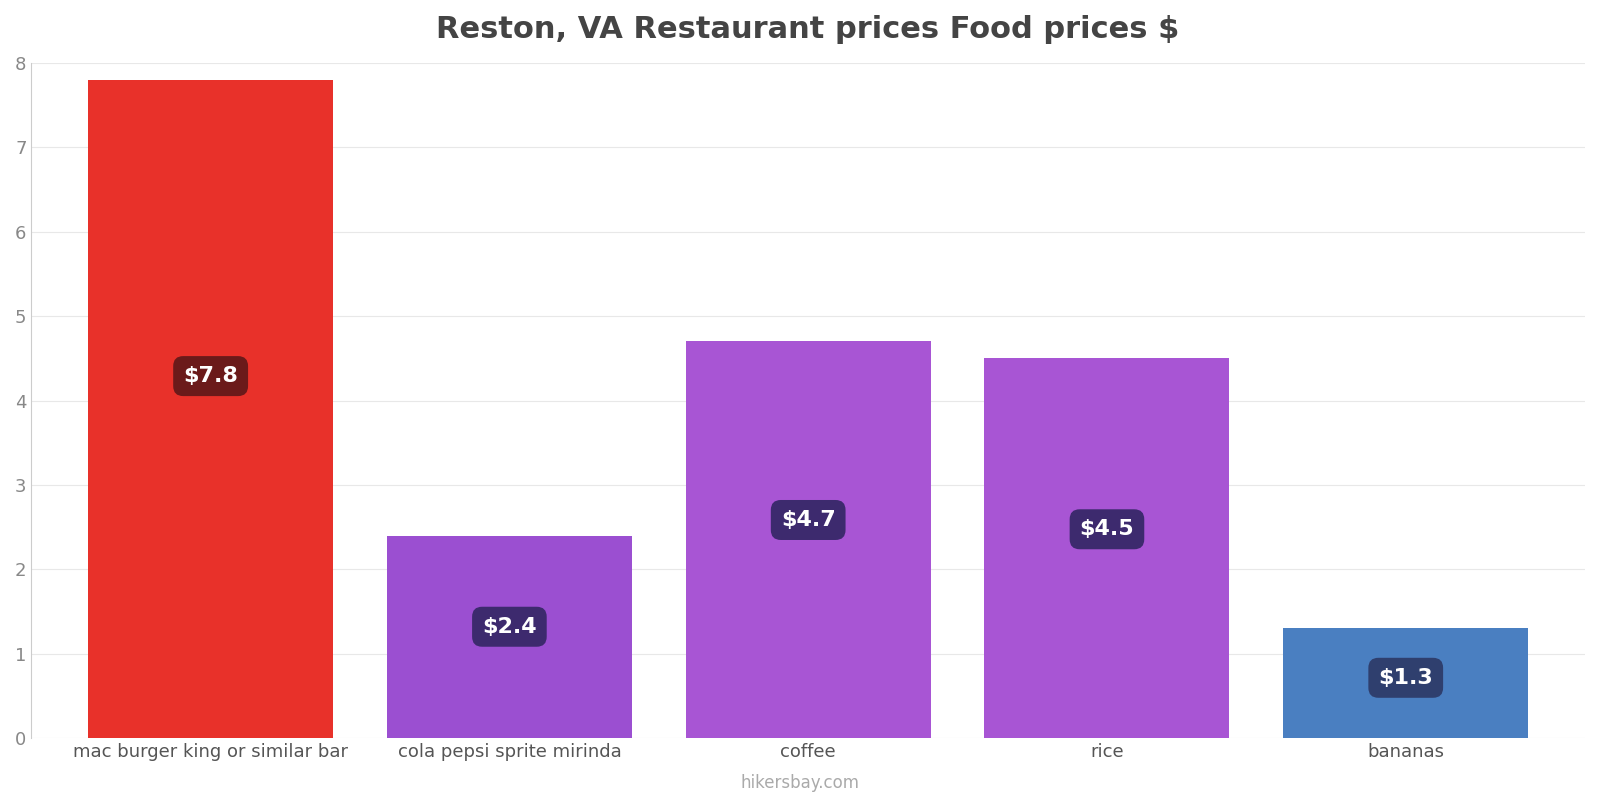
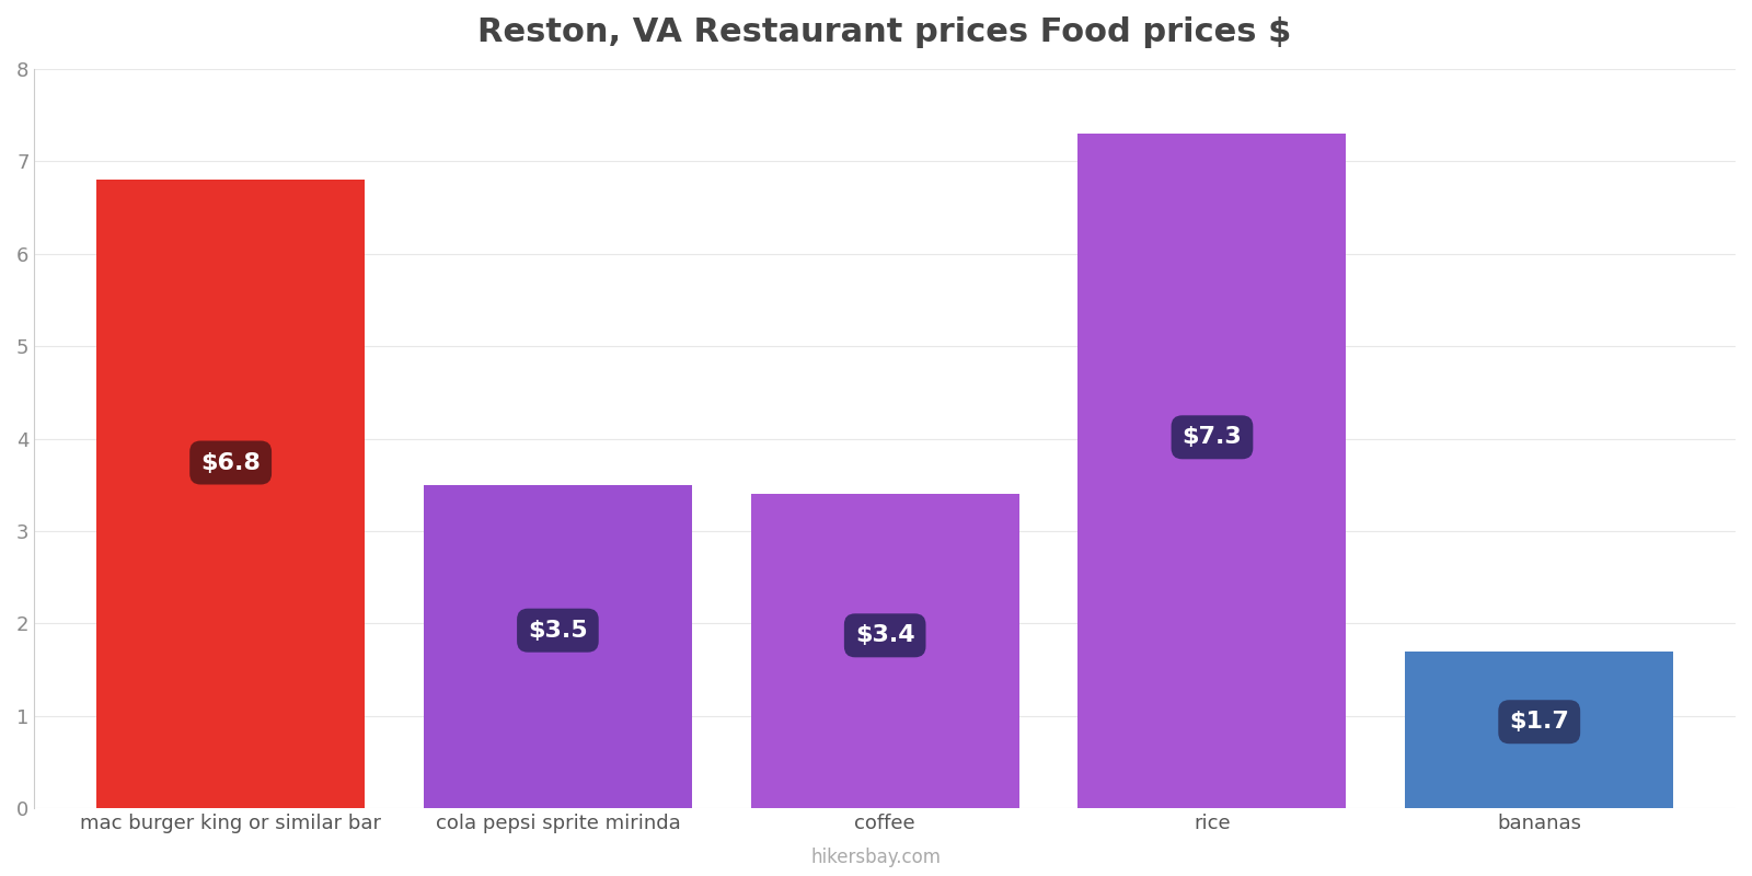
mac burger king or similar bar: $7.8 -> $6.8
cola pepsi sprite mirinda: $2.4 -> $3.5
coffee: $4.7 -> $3.4
rice: $4.5 -> $7.3
bananas: $1.3 -> $1.7
